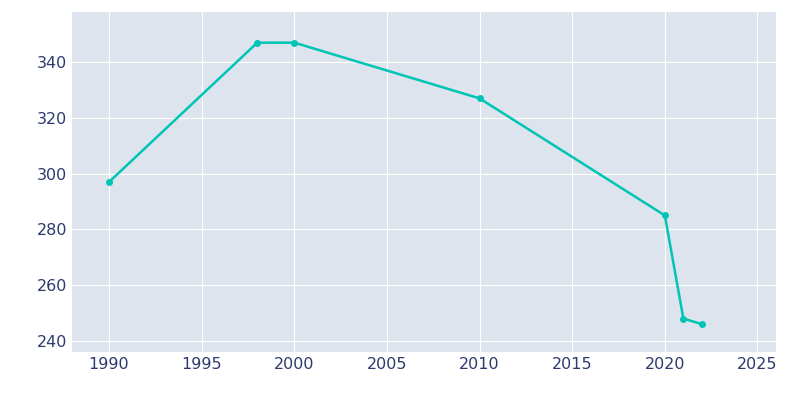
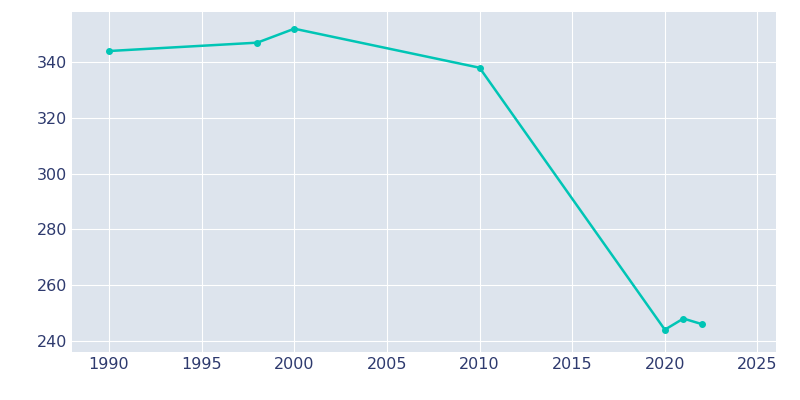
1990: 297 -> 344
2000: 347 -> 352
2010: 327 -> 338
2020: 285 -> 244
